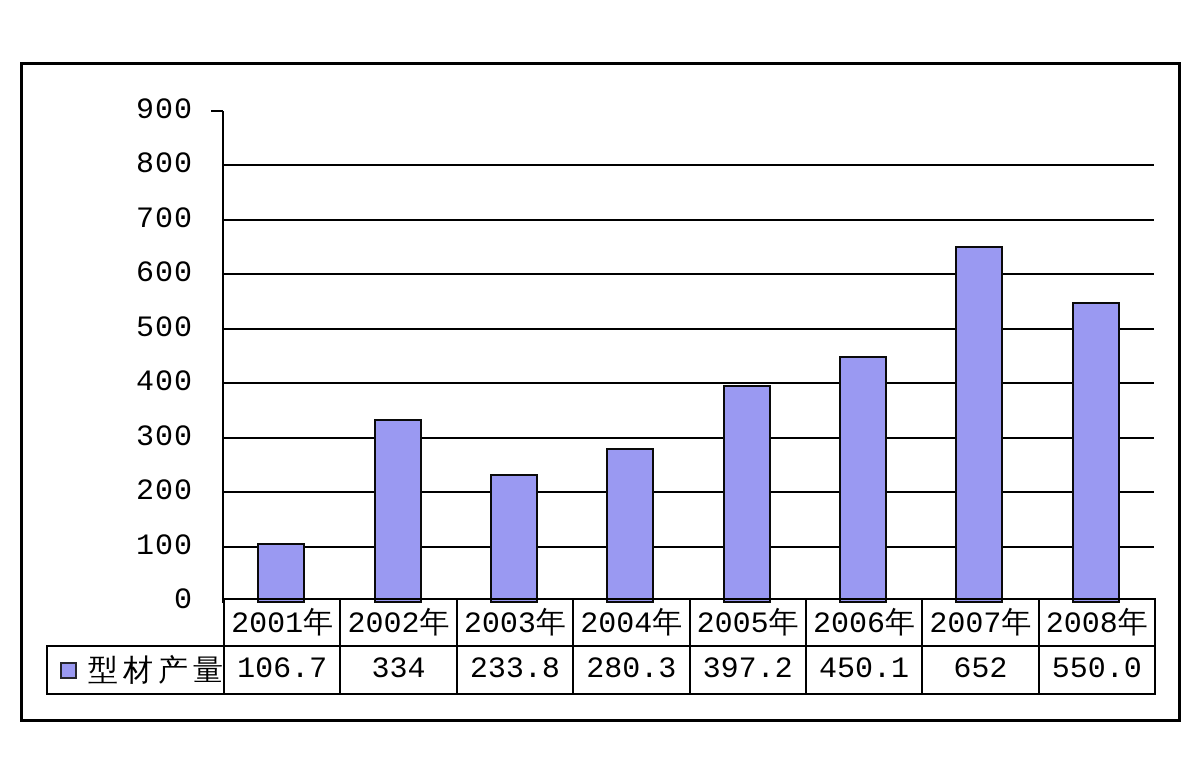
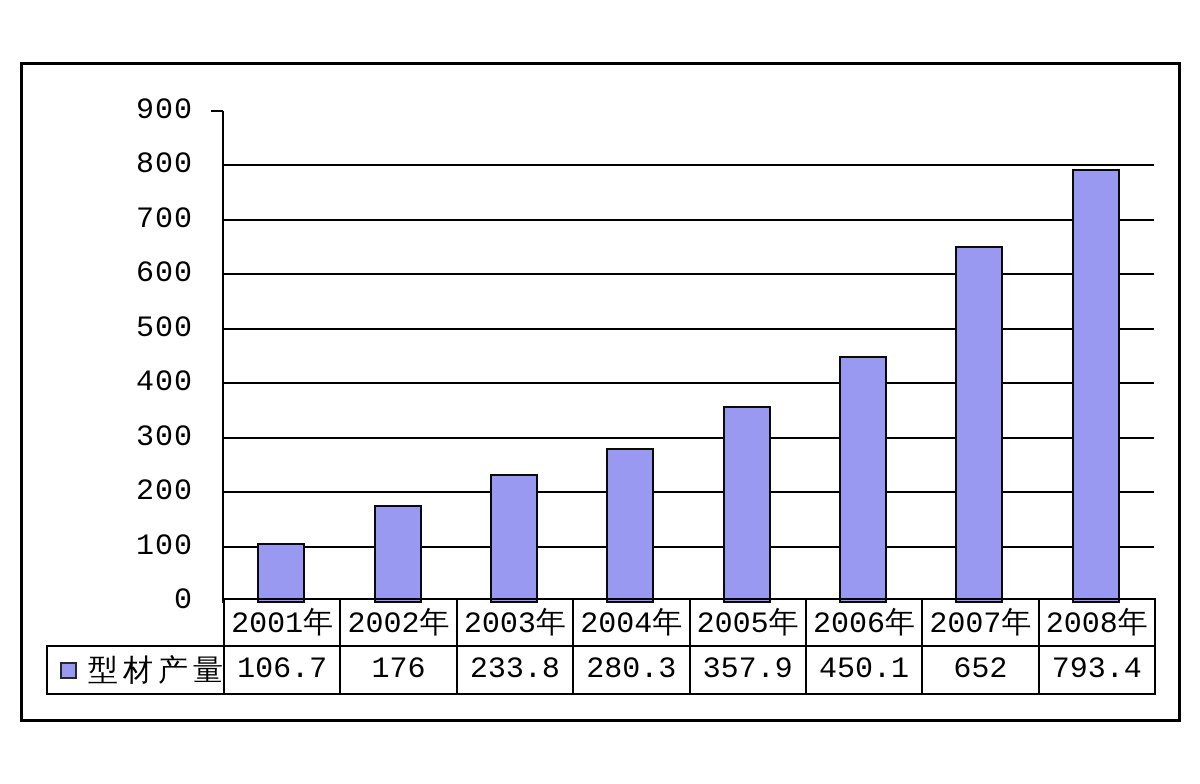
2002年: 334 -> 176
2005年: 397.2 -> 357.9
2008年: 550.0 -> 793.4
